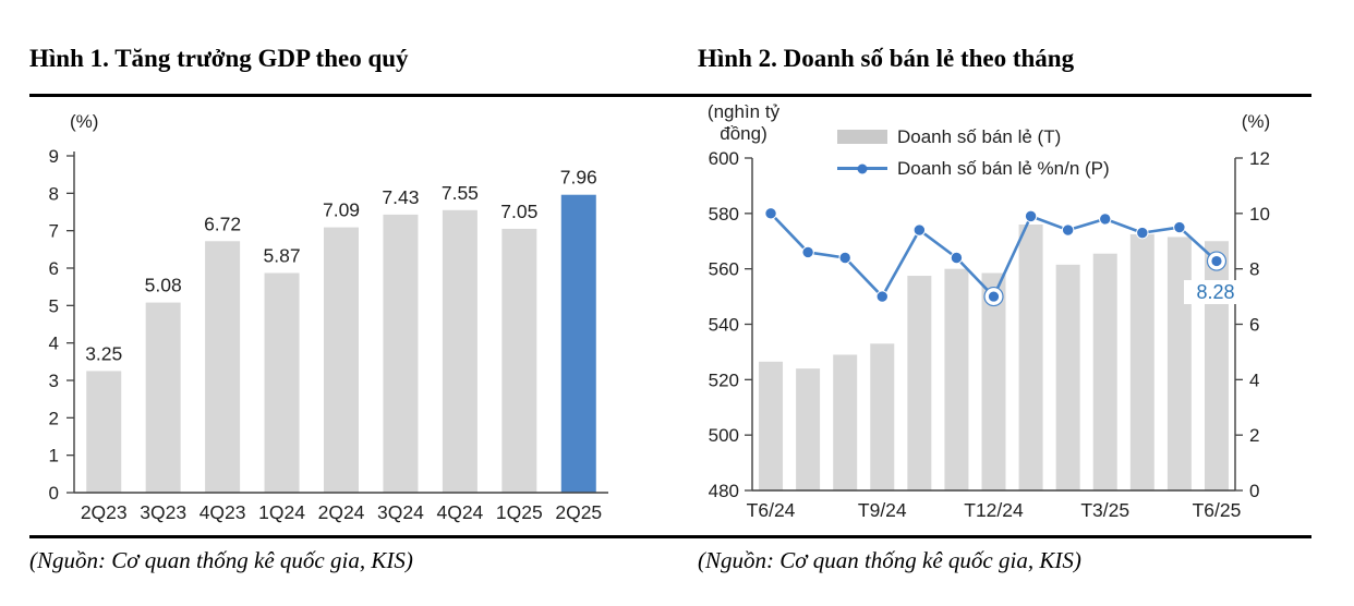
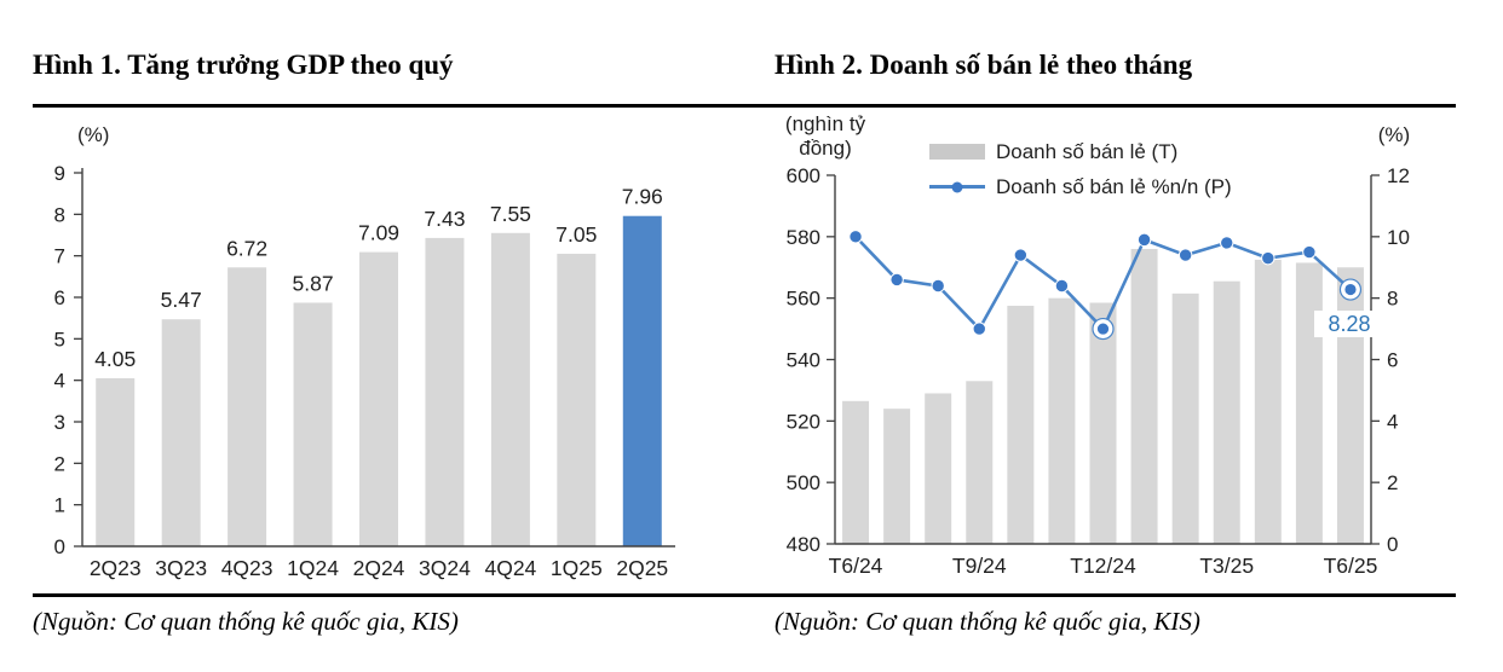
Hình 1. Tăng trưởng GDP theo quý/2Q23: 3.25 -> 4.05
Hình 1. Tăng trưởng GDP theo quý/3Q23: 5.08 -> 5.47
